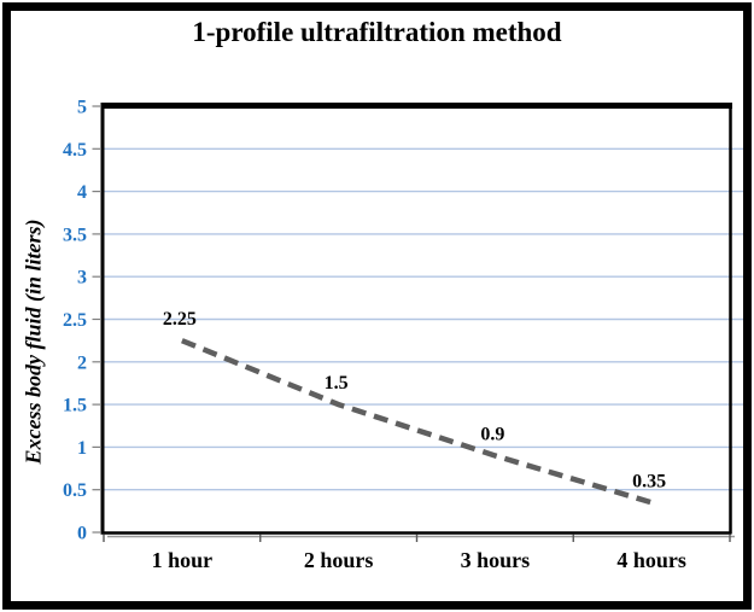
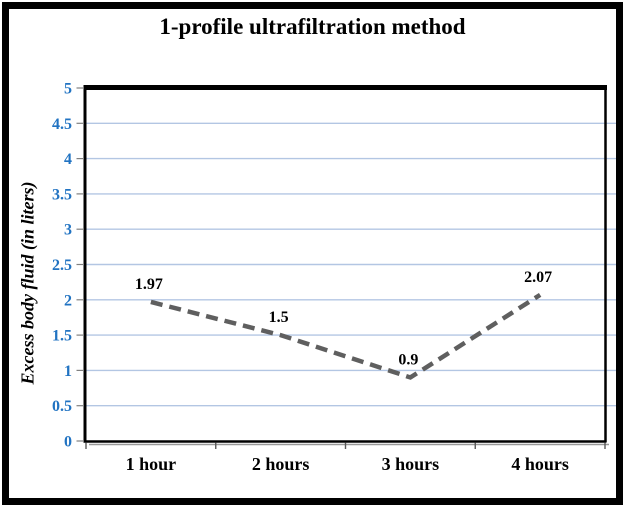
1 hour: 2.25 -> 1.97
4 hours: 0.35 -> 2.07
